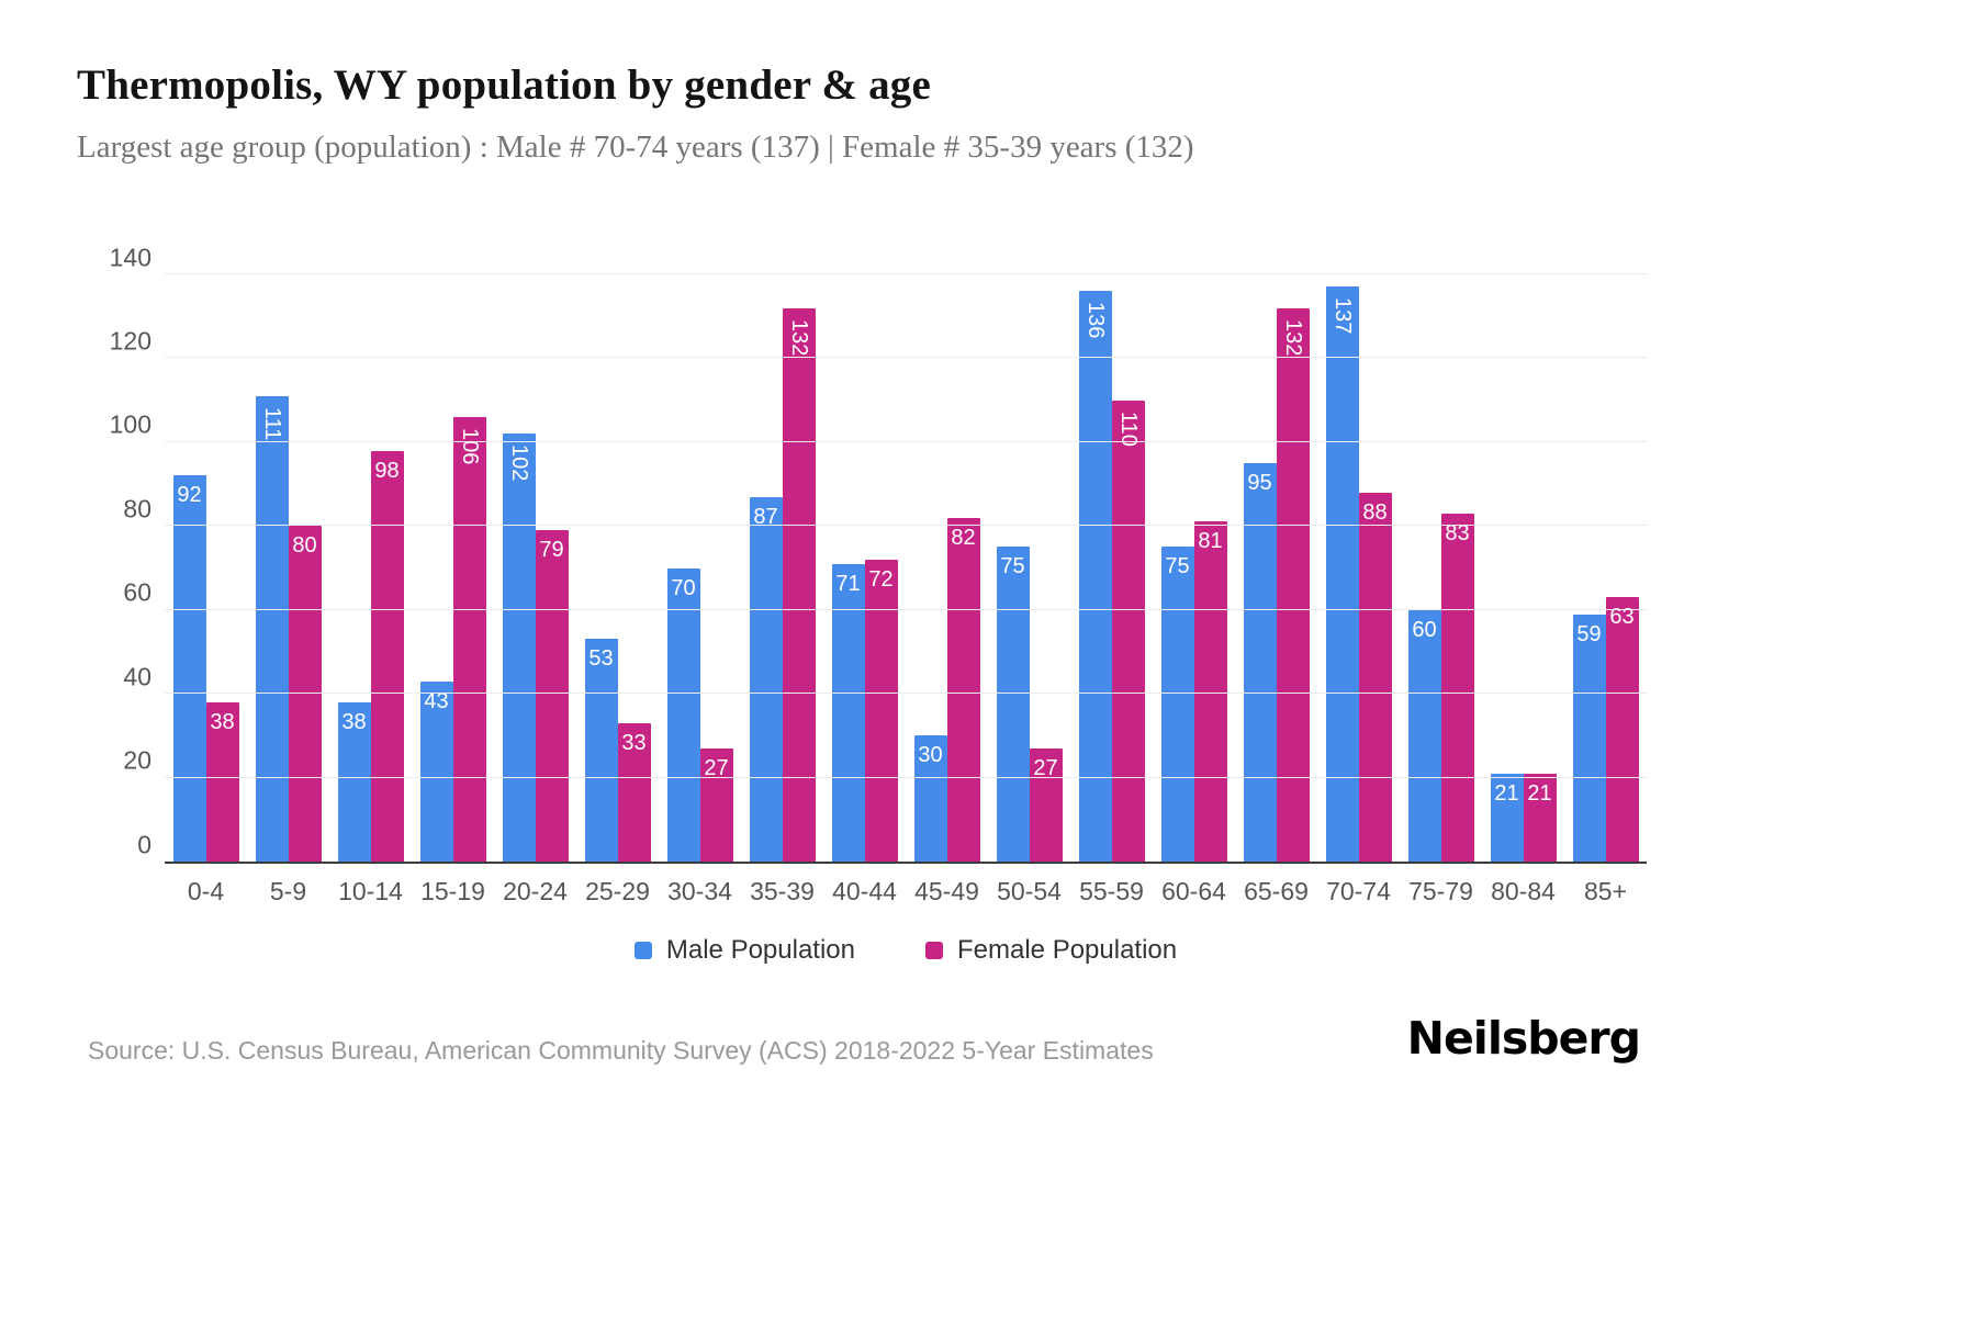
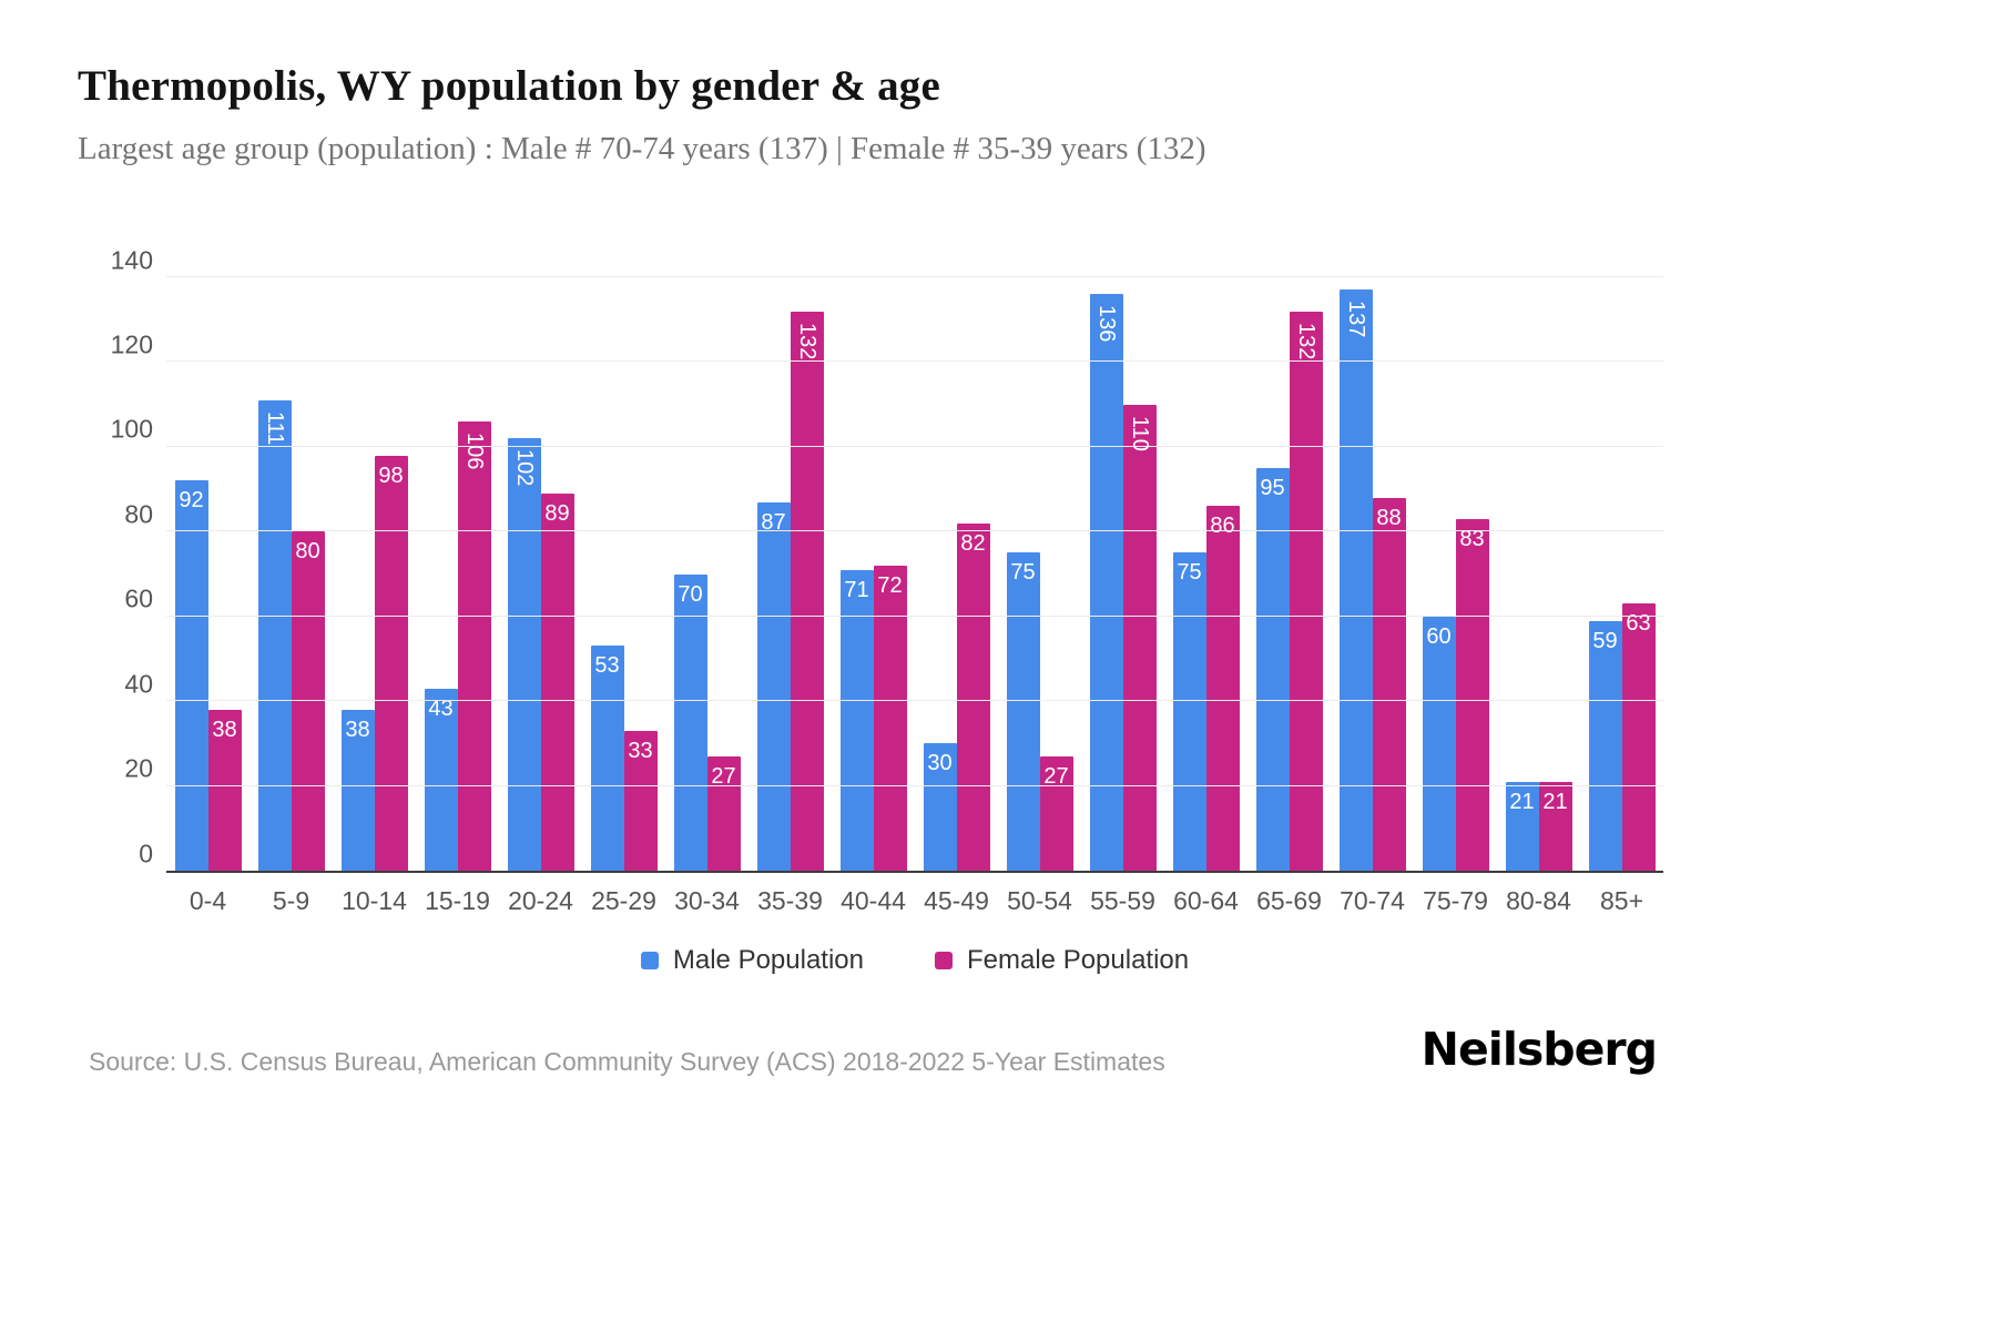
Female Population/20-24: 79 -> 89
Female Population/60-64: 81 -> 86
